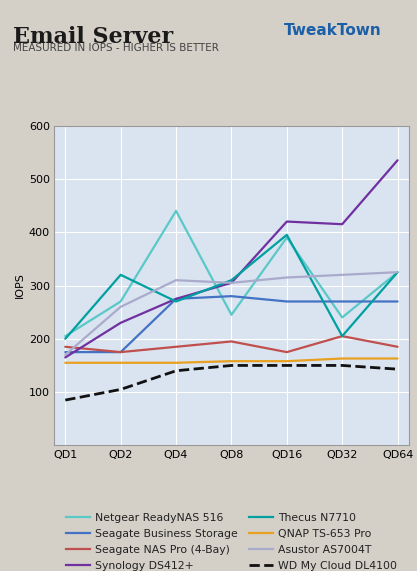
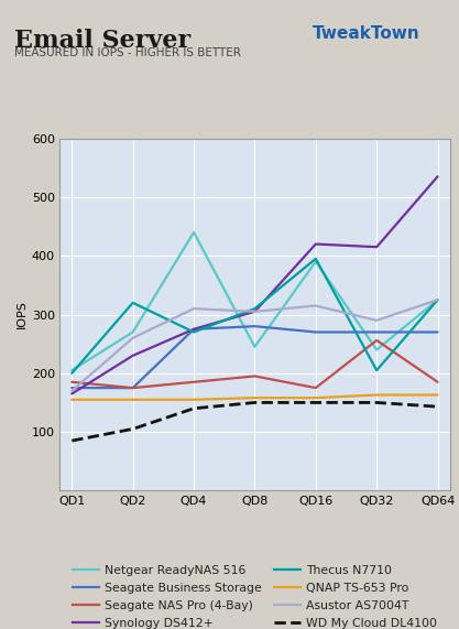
Seagate NAS Pro (4-Bay)/QD32: 205 -> 256
Asustor AS7004T/QD32: 320 -> 290
